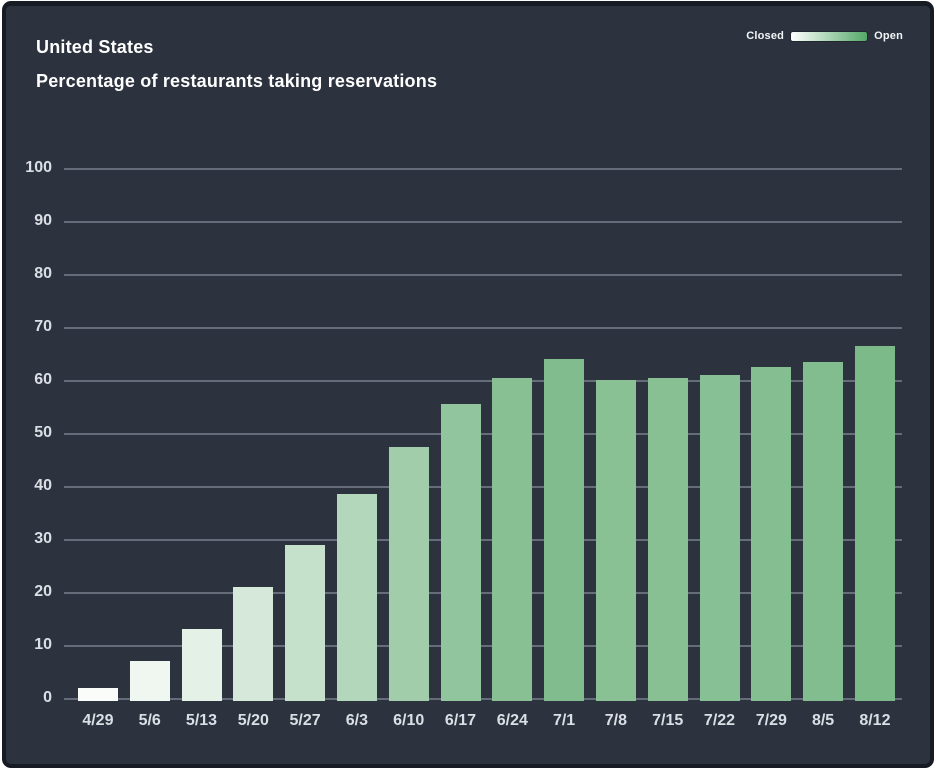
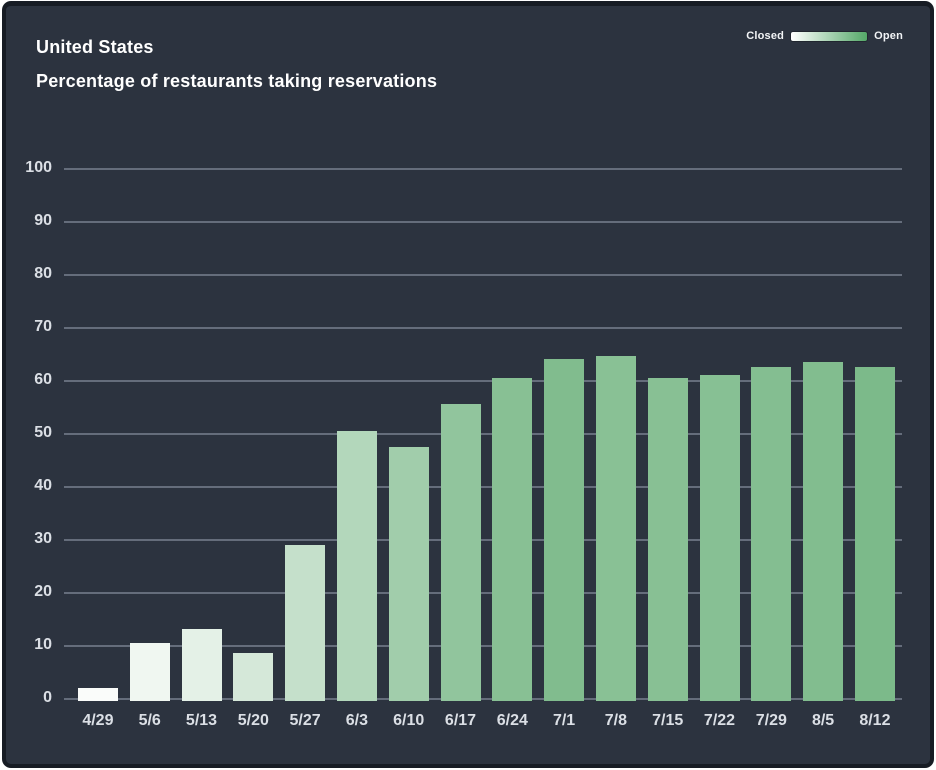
5/6: 8 -> 11
5/20: 22 -> 9
6/3: 39 -> 51
7/8: 60 -> 65
8/12: 67 -> 63
